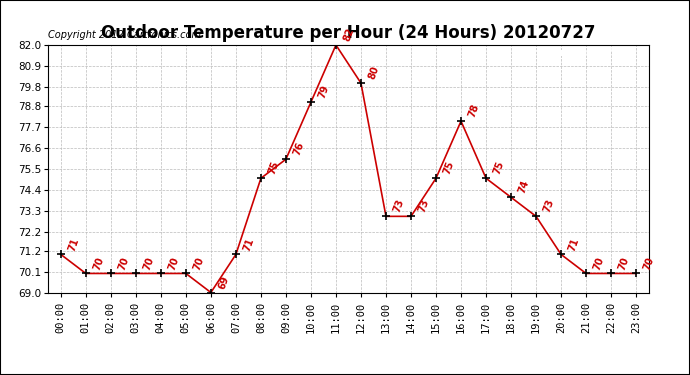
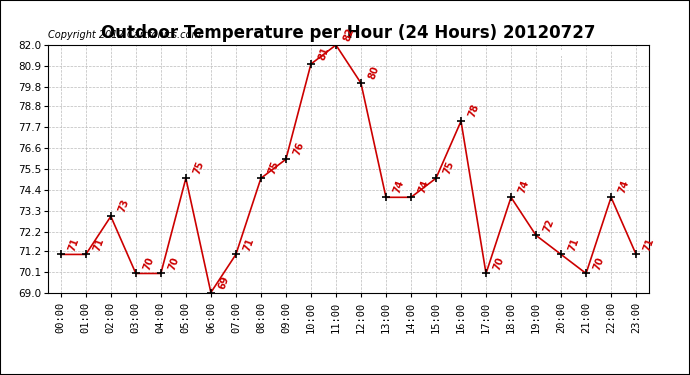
01:00: 70 -> 71
02:00: 70 -> 73
05:00: 70 -> 75
10:00: 79 -> 81
13:00: 73 -> 74
14:00: 73 -> 74
17:00: 75 -> 70
19:00: 73 -> 72
22:00: 70 -> 74
23:00: 70 -> 71
